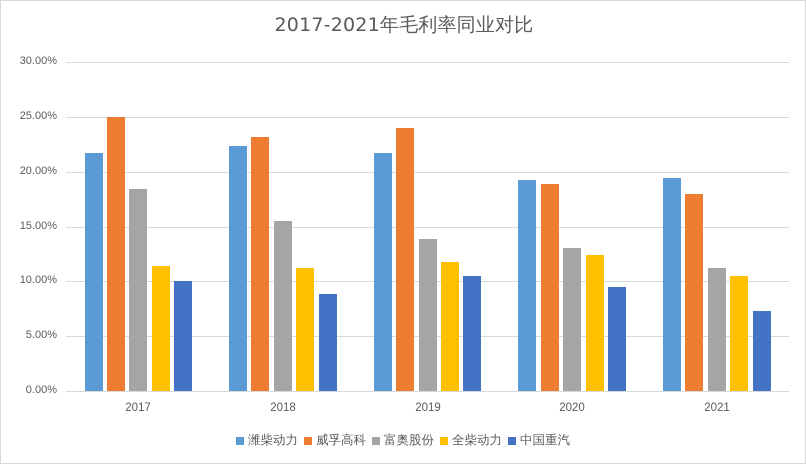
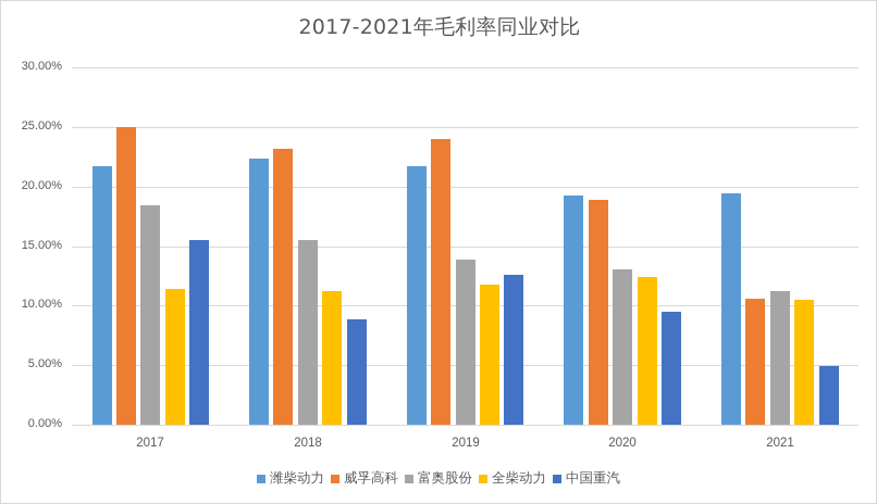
中国重汽/2017: 10.0% -> 15.5%
中国重汽/2019: 10.5% -> 12.6%
威孚高科/2021: 18.0% -> 10.6%
中国重汽/2021: 7.3% -> 4.9%
